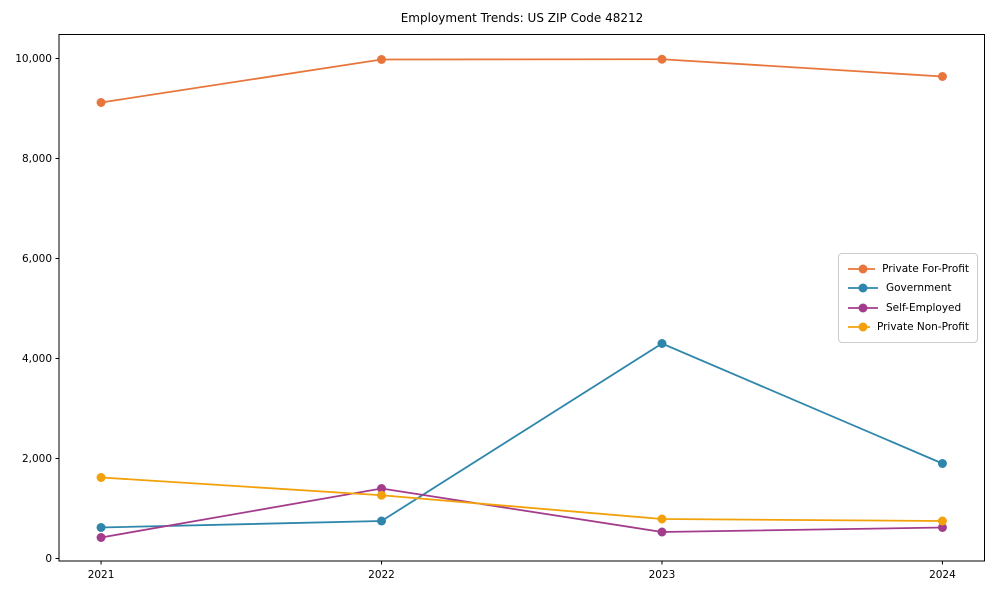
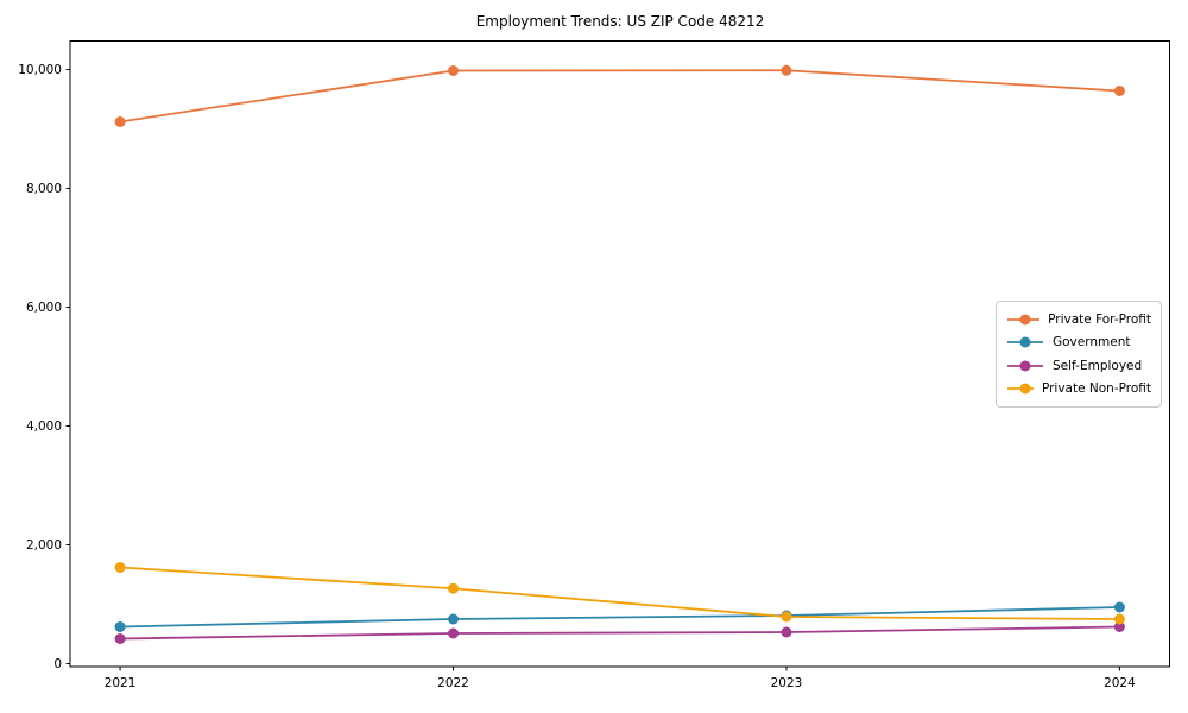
Self-Employed/2022: 1400 -> 500
Government/2023: 4300 -> 800
Government/2024: 1900 -> 1000
